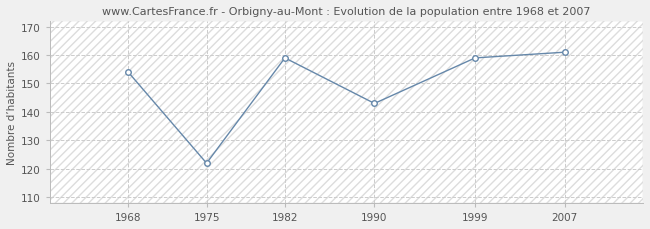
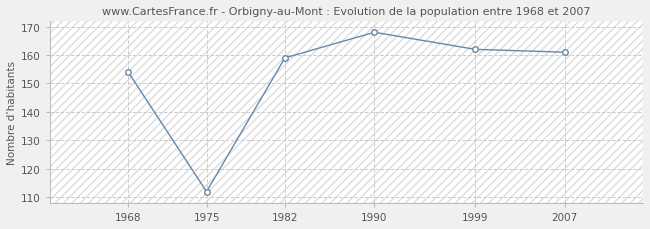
1975: 122 -> 112
1990: 143 -> 168
1999: 159 -> 162
